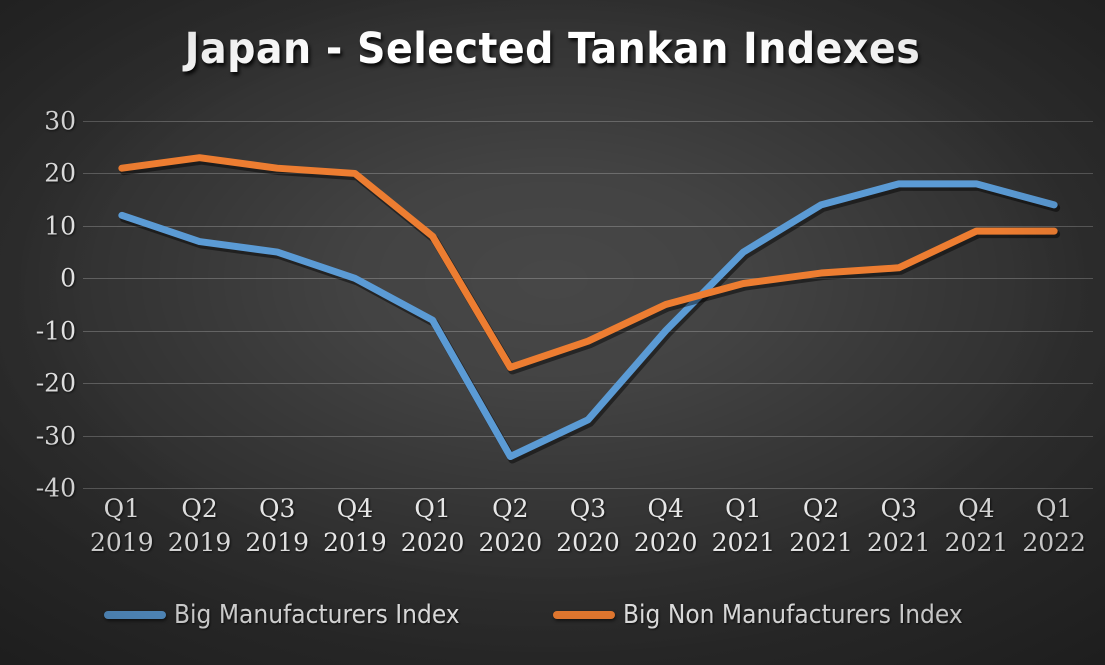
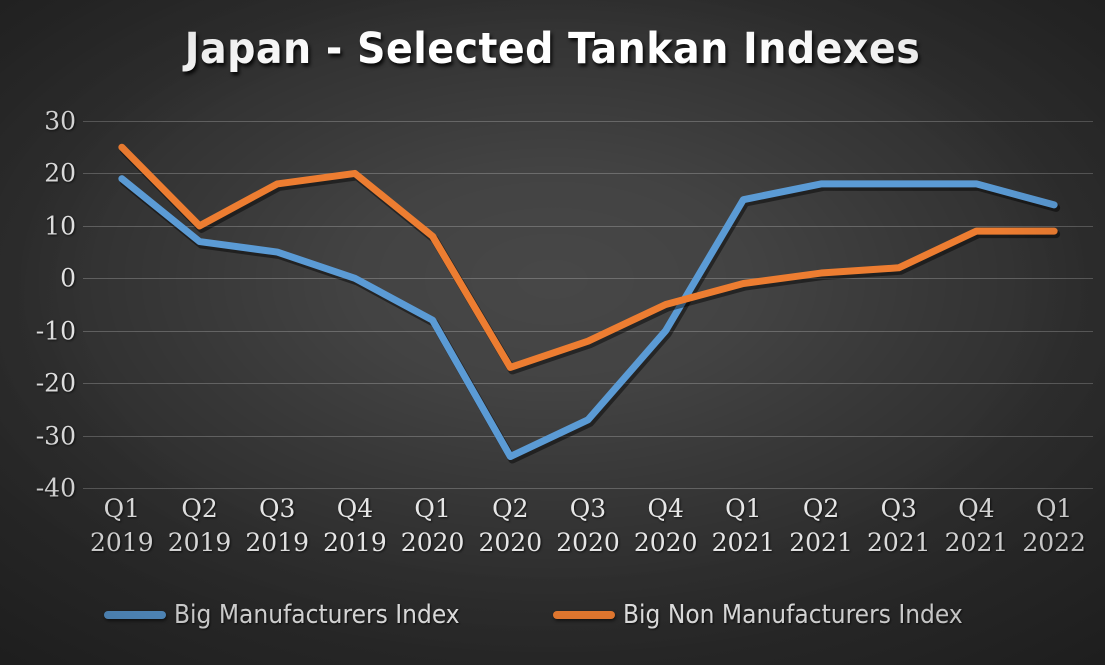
Big Manufacturers Index/Q1 2019: 12 -> 19
Big Non Manufacturers Index/Q1 2019: 21 -> 25
Big Non Manufacturers Index/Q2 2019: 23 -> 10
Big Non Manufacturers Index/Q3 2019: 21 -> 18
Big Manufacturers Index/Q1 2021: 5 -> 15
Big Manufacturers Index/Q2 2021: 14 -> 18
